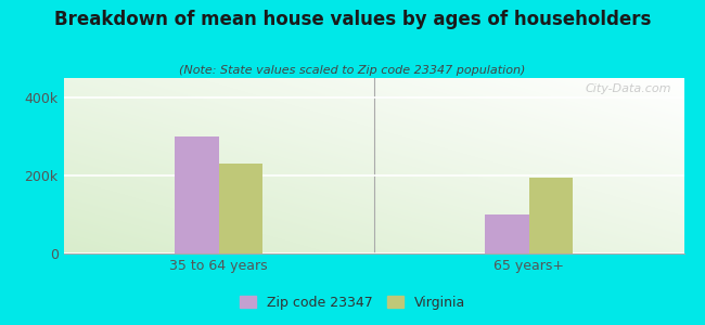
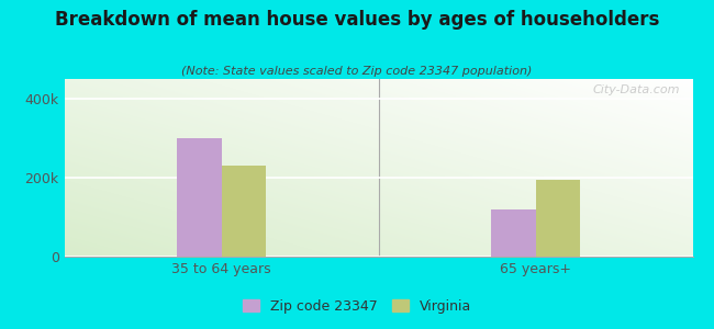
Zip code 23347/65 years+: 100k -> 120k
